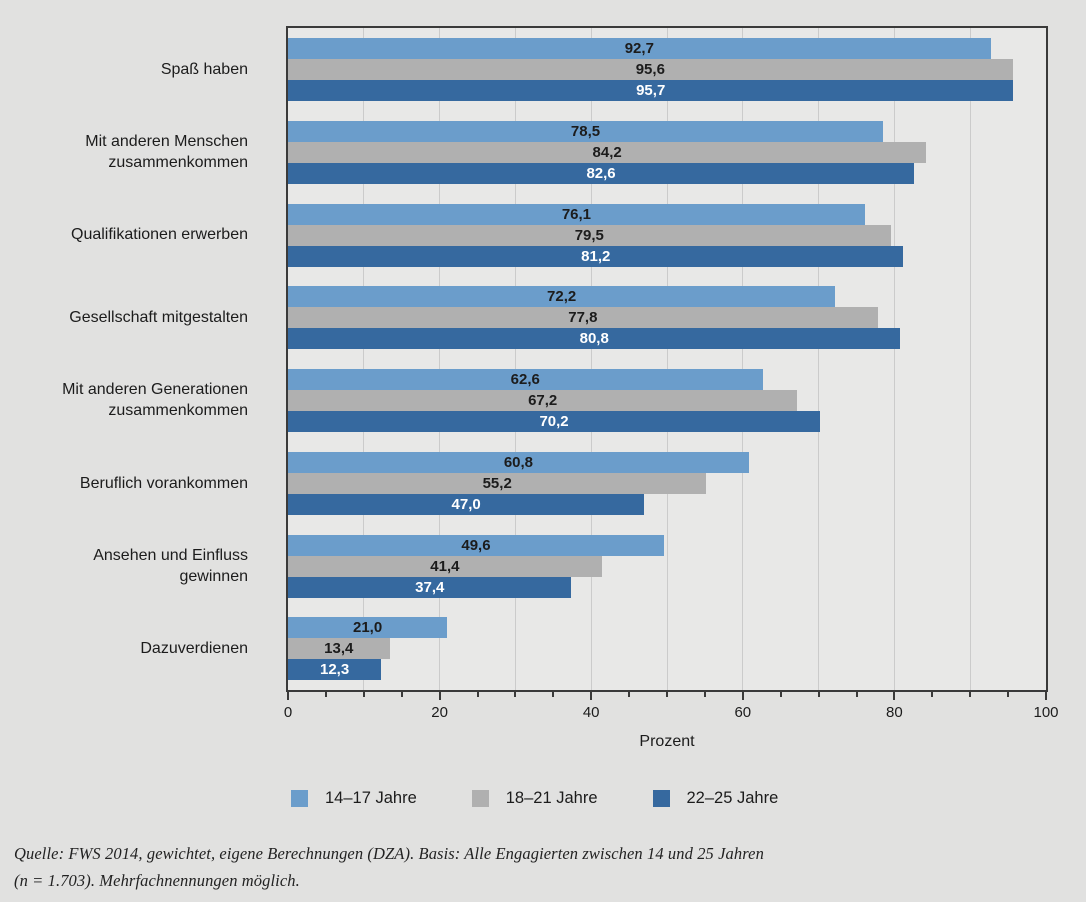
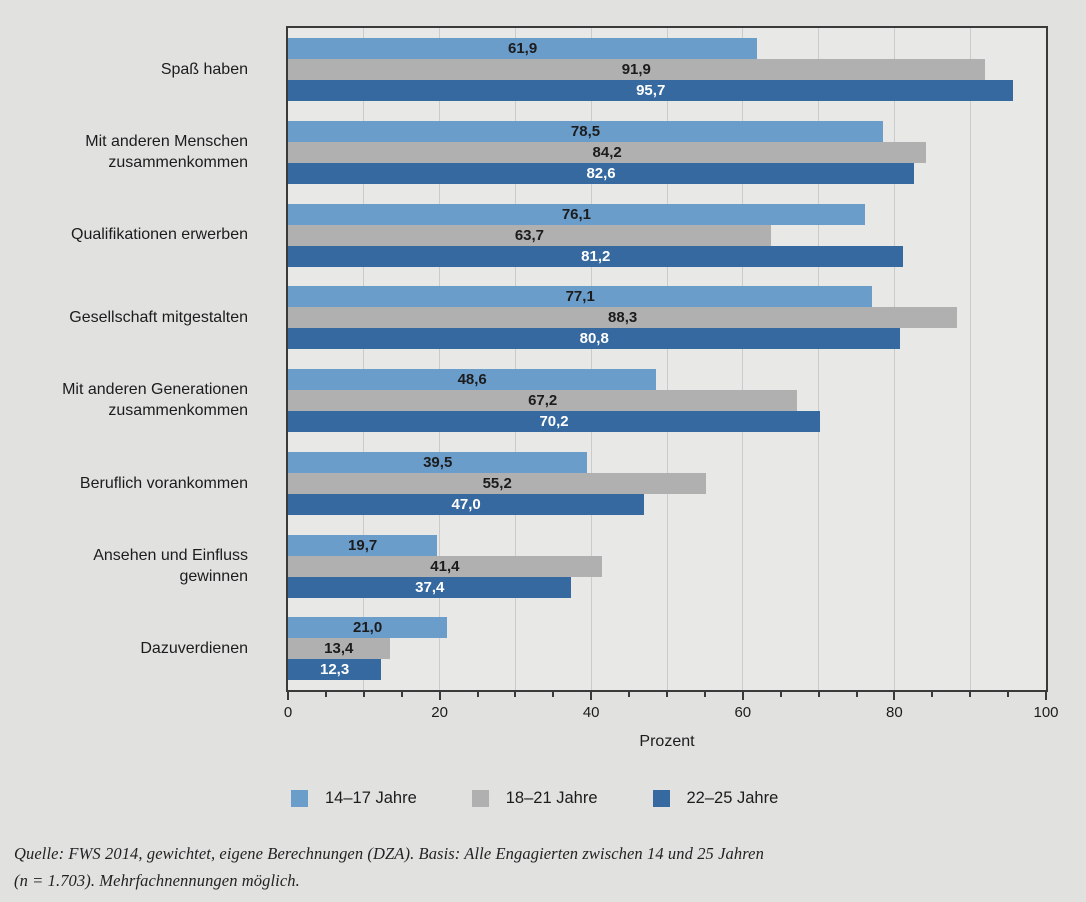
14–17 Jahre/Spaß haben: 92,7 -> 61,9
18–21 Jahre/Spaß haben: 95,6 -> 91,9
18–21 Jahre/Qualifikationen erwerben: 79,5 -> 63,7
14–17 Jahre/Gesellschaft mitgestalten: 72,2 -> 77,1
18–21 Jahre/Gesellschaft mitgestalten: 77,8 -> 88,3
14–17 Jahre/Mit anderen Generationen zusammenkommen: 62,6 -> 48,6
14–17 Jahre/Beruflich vorankommen: 60,8 -> 39,5
14–17 Jahre/Ansehen und Einfluss gewinnen: 49,6 -> 19,7
